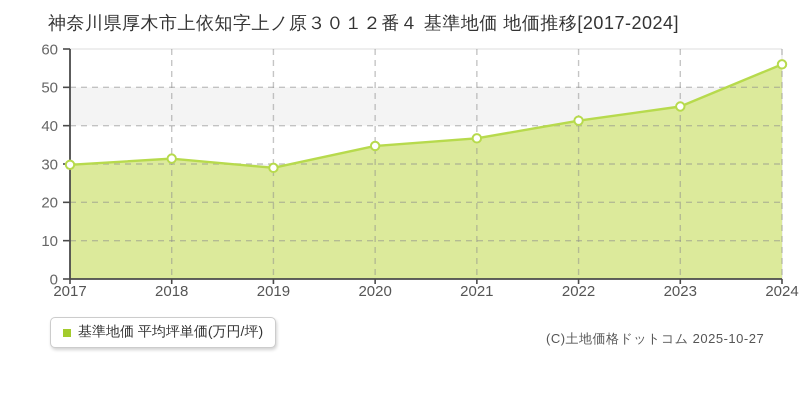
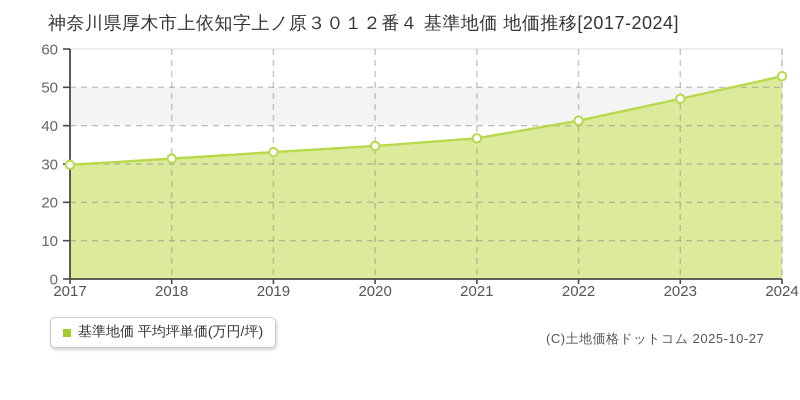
2019: 29 -> 33
2023: 45 -> 47
2024: 56 -> 53
